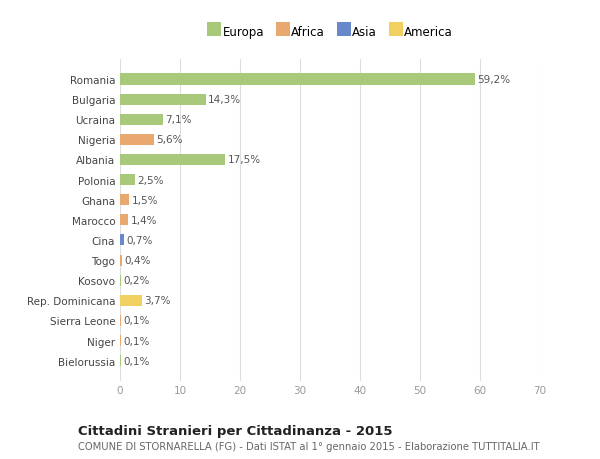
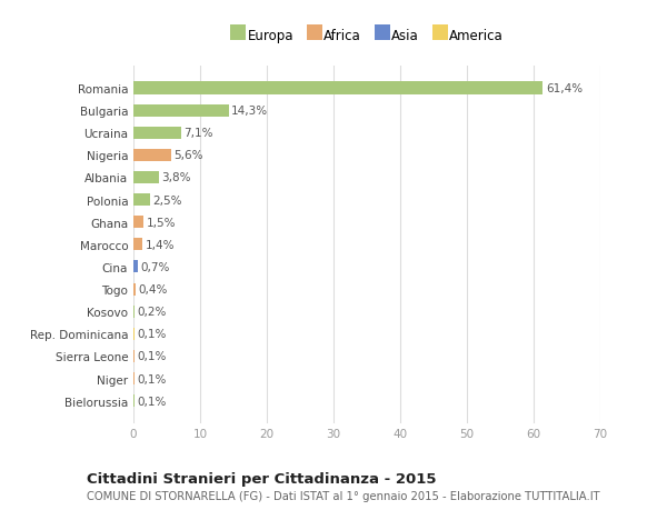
Romania: 59,2% -> 61,4%
Albania: 17,5% -> 3,8%
Rep. Dominicana: 3,7% -> 0,1%
